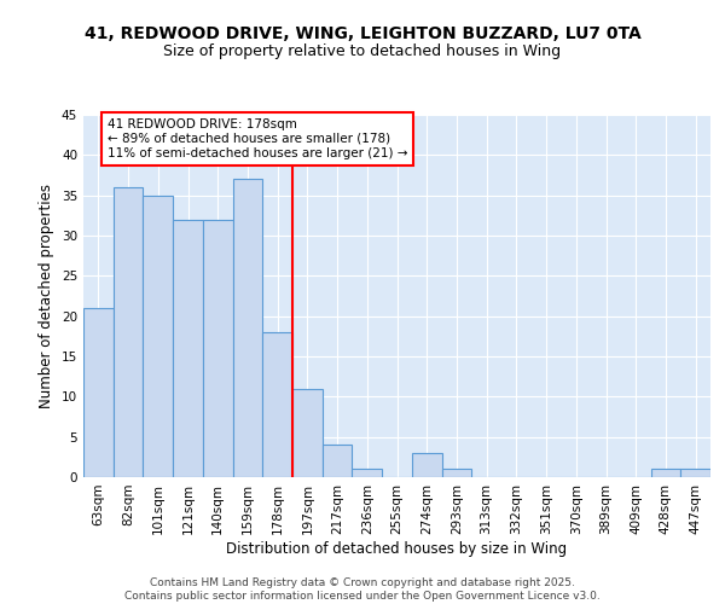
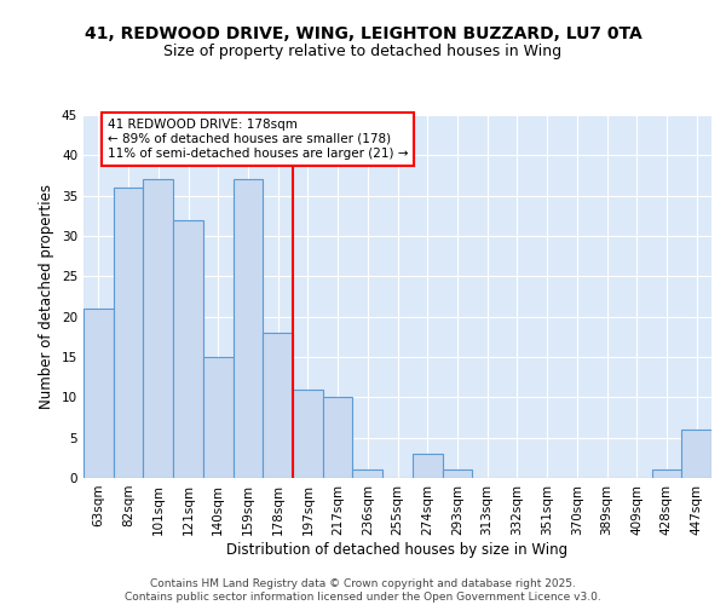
101sqm: 35 -> 37
140sqm: 32 -> 15
217sqm: 4 -> 10
447sqm: 1 -> 6
